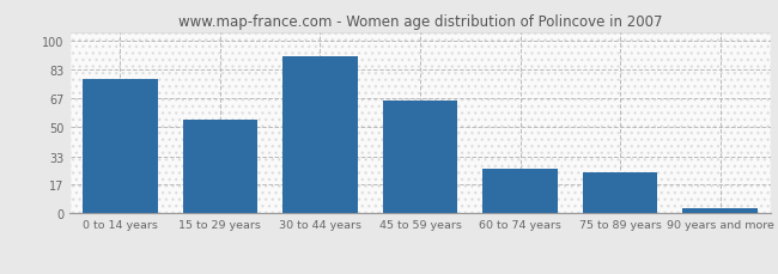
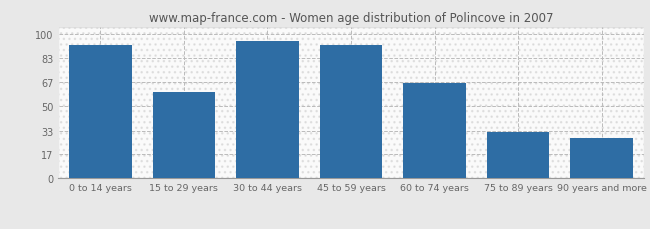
0 to 14 years: 78 -> 92
15 to 29 years: 54 -> 60
30 to 44 years: 91 -> 95
45 to 59 years: 65 -> 92
60 to 74 years: 26 -> 66
75 to 89 years: 24 -> 32
90 years and more: 3 -> 28
